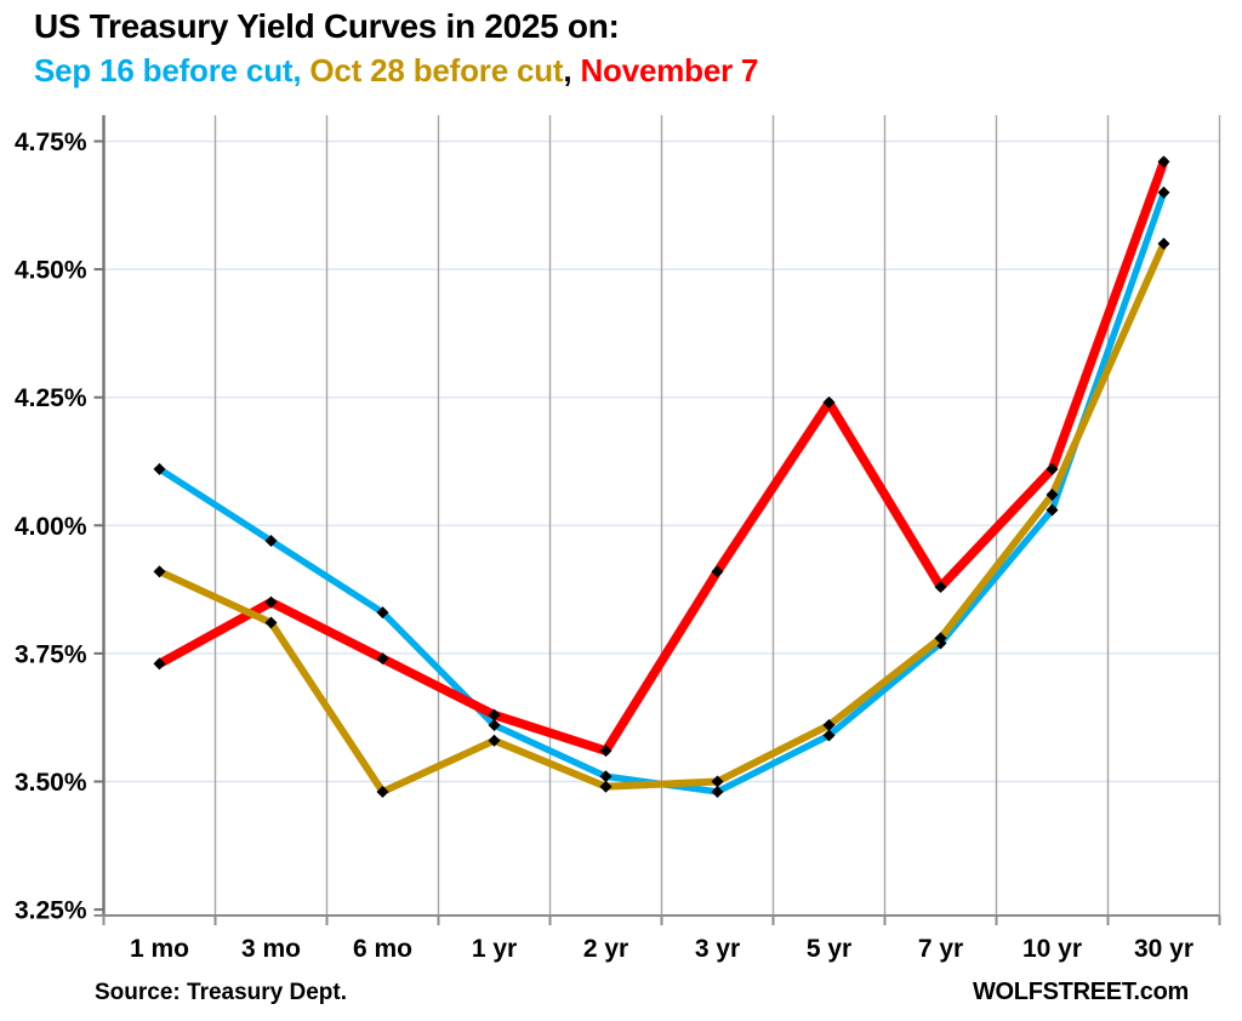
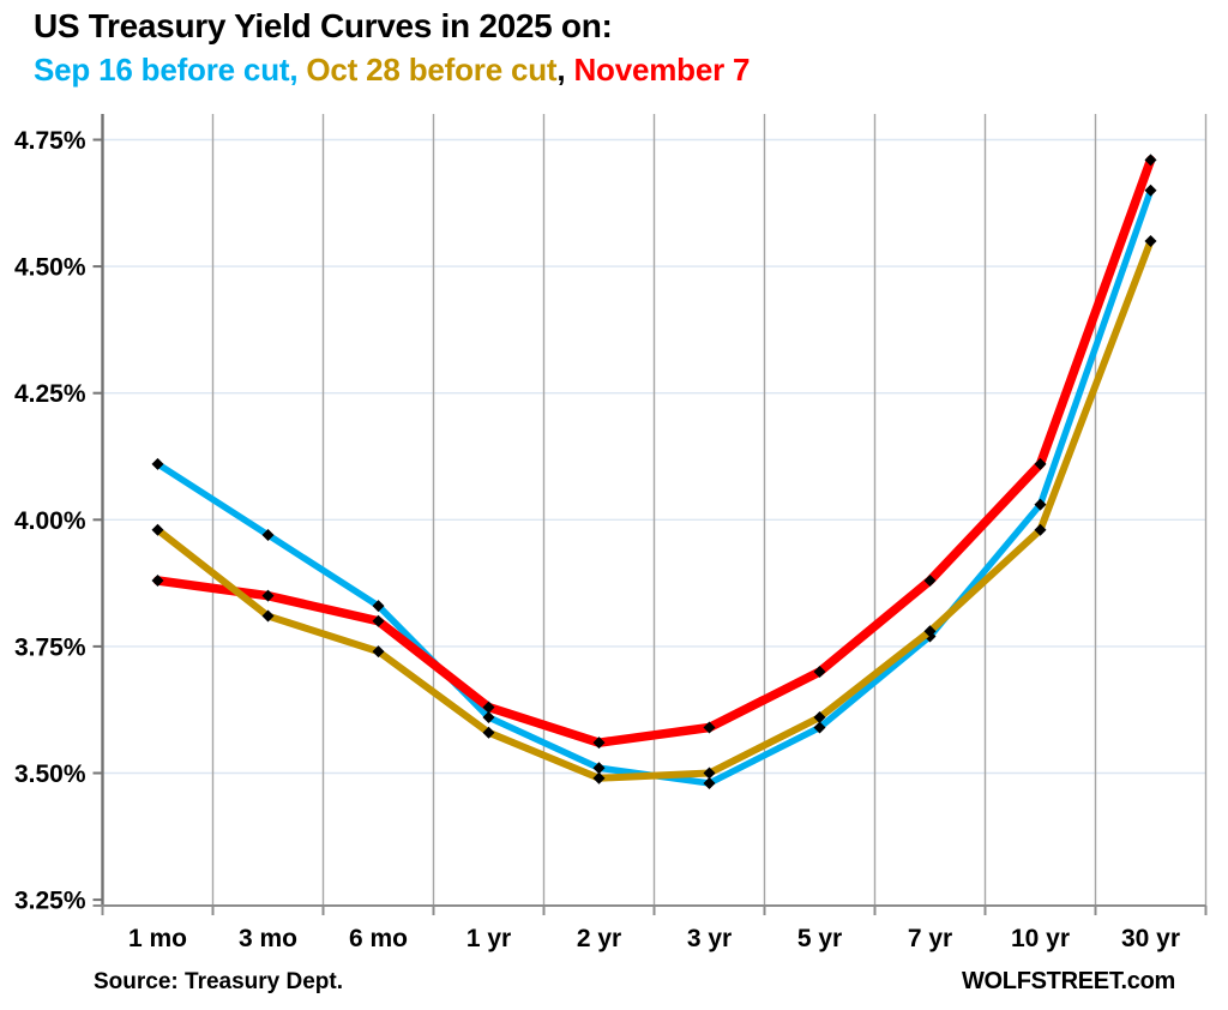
Oct 28 before cut/1 mo: 3.91% -> 3.98%
November 7/1 mo: 3.73% -> 3.88%
Oct 28 before cut/6 mo: 3.48% -> 3.74%
November 7/6 mo: 3.74% -> 3.80%
November 7/3 yr: 3.91% -> 3.59%
November 7/5 yr: 4.24% -> 3.70%
Oct 28 before cut/10 yr: 4.06% -> 3.98%
